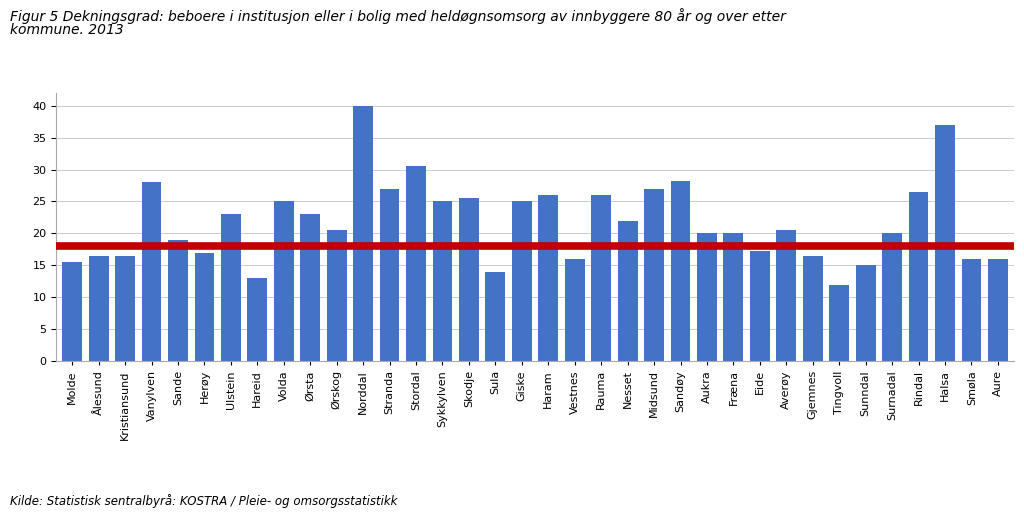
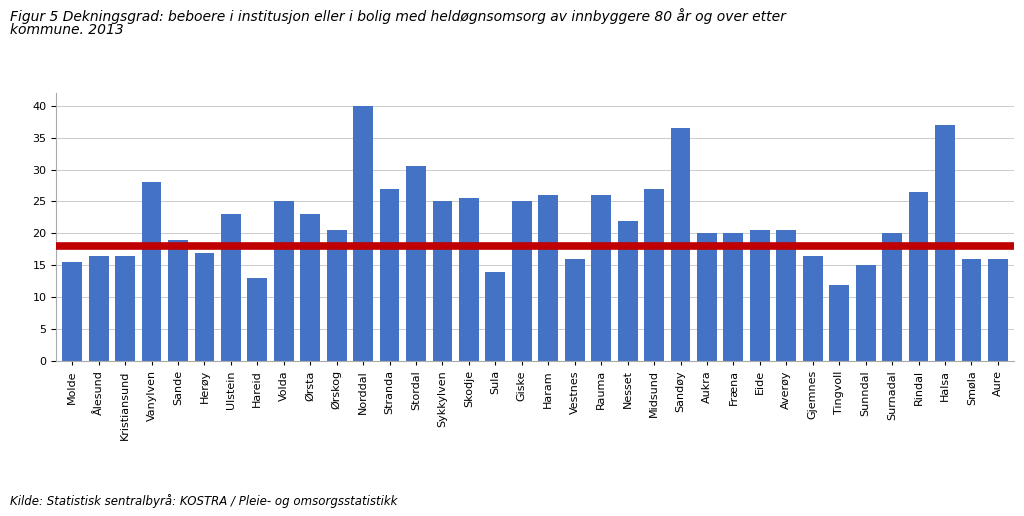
Sandøy: 28.2 -> 36.5
Eide: 17.2 -> 20.5
